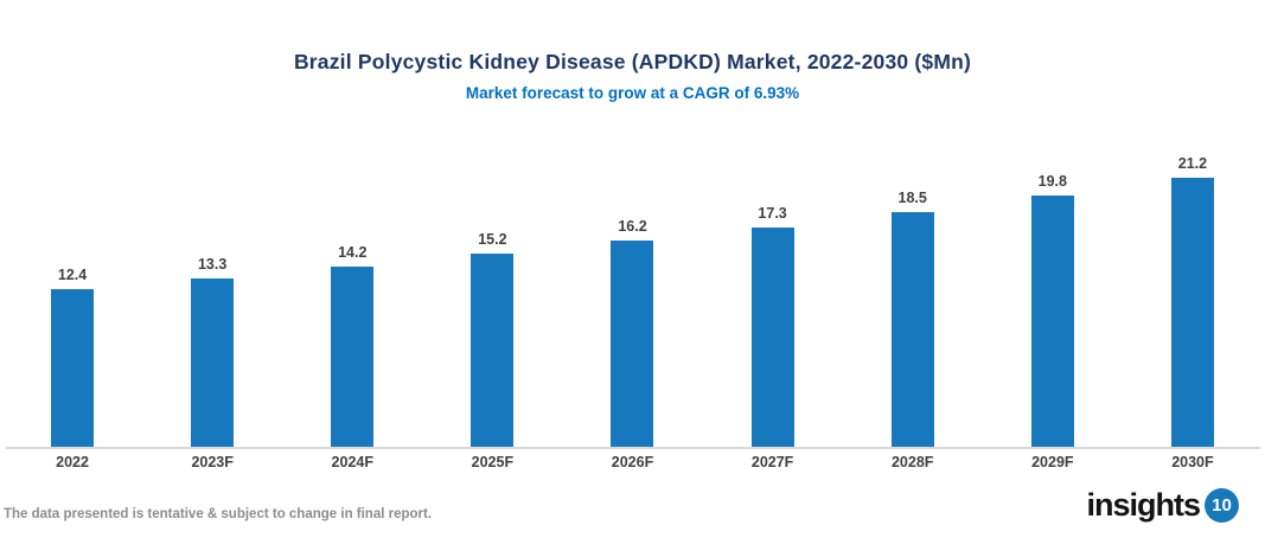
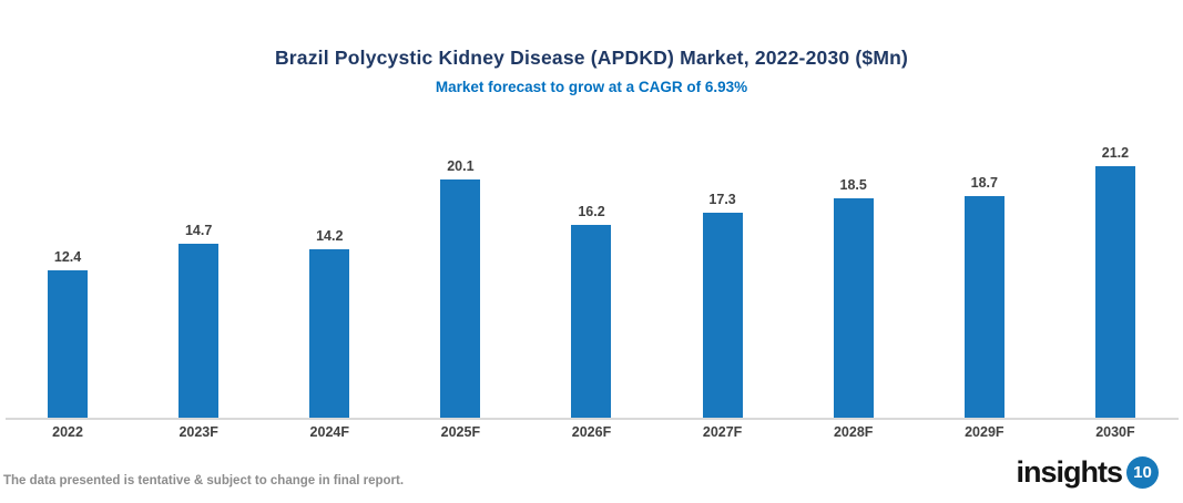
2023F: 13.3 -> 14.7
2025F: 15.2 -> 20.1
2029F: 19.8 -> 18.7
